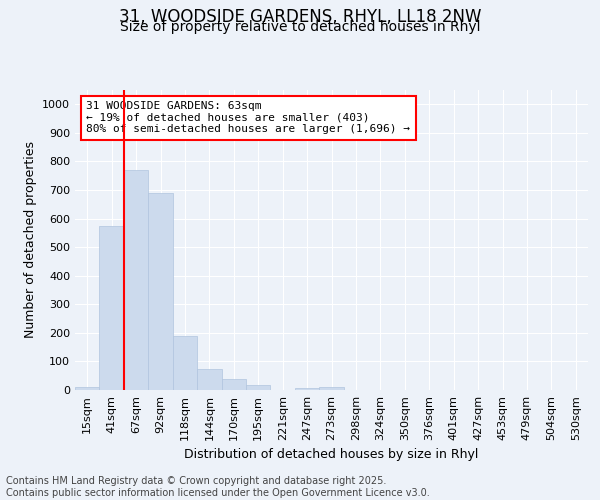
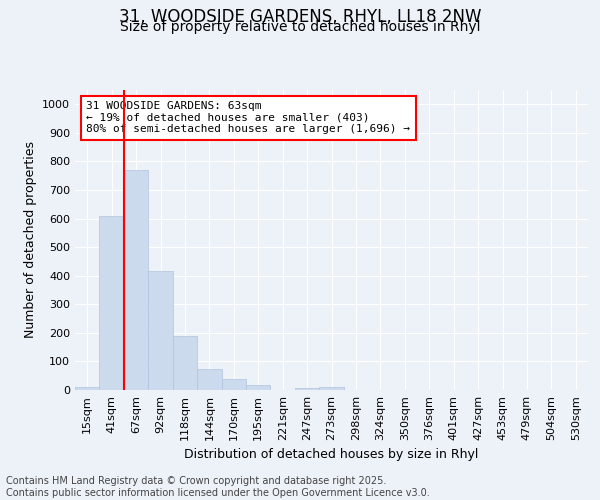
41sqm: 575 -> 610
92sqm: 690 -> 415
